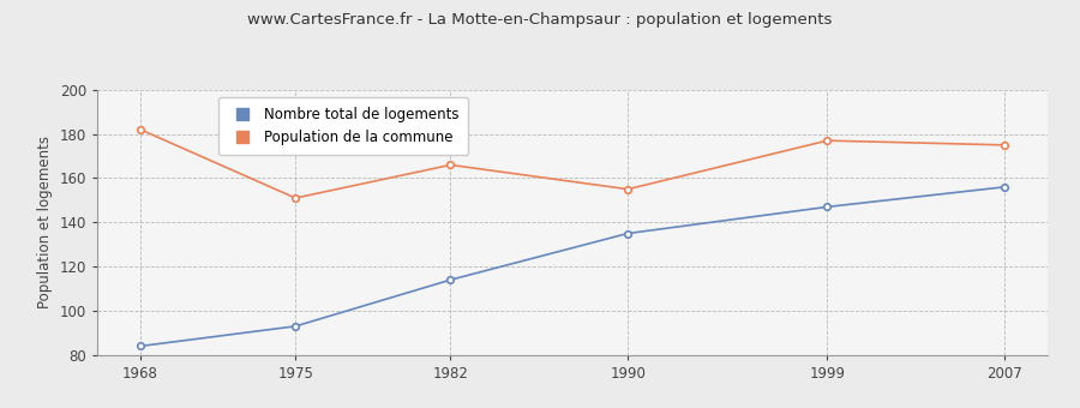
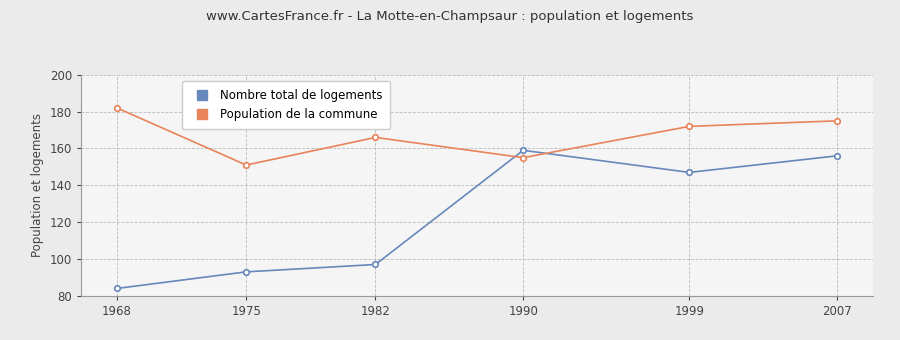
Nombre total de logements/1982: 114 -> 97
Nombre total de logements/1990: 135 -> 159
Population de la commune/1999: 177 -> 172
